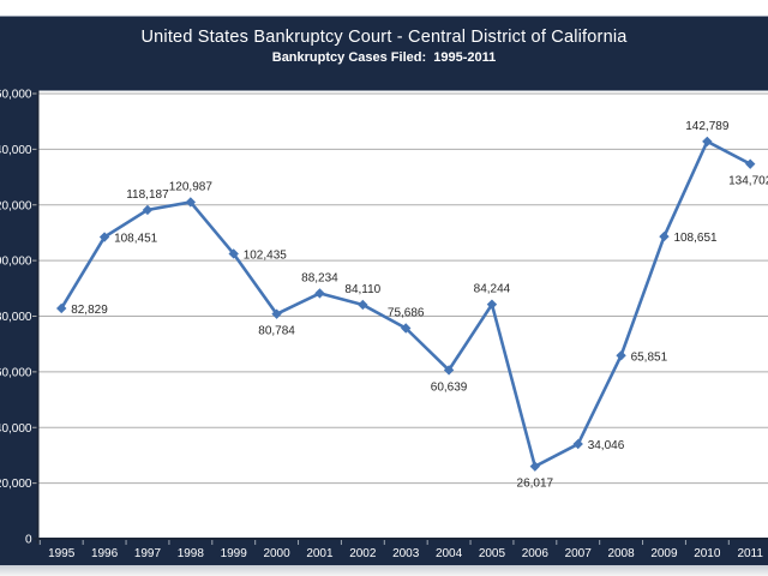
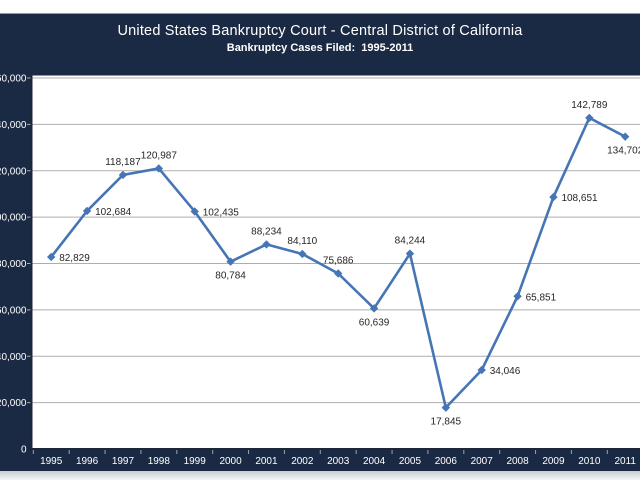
1996: 108,451 -> 102,684
2006: 26,017 -> 17,845
